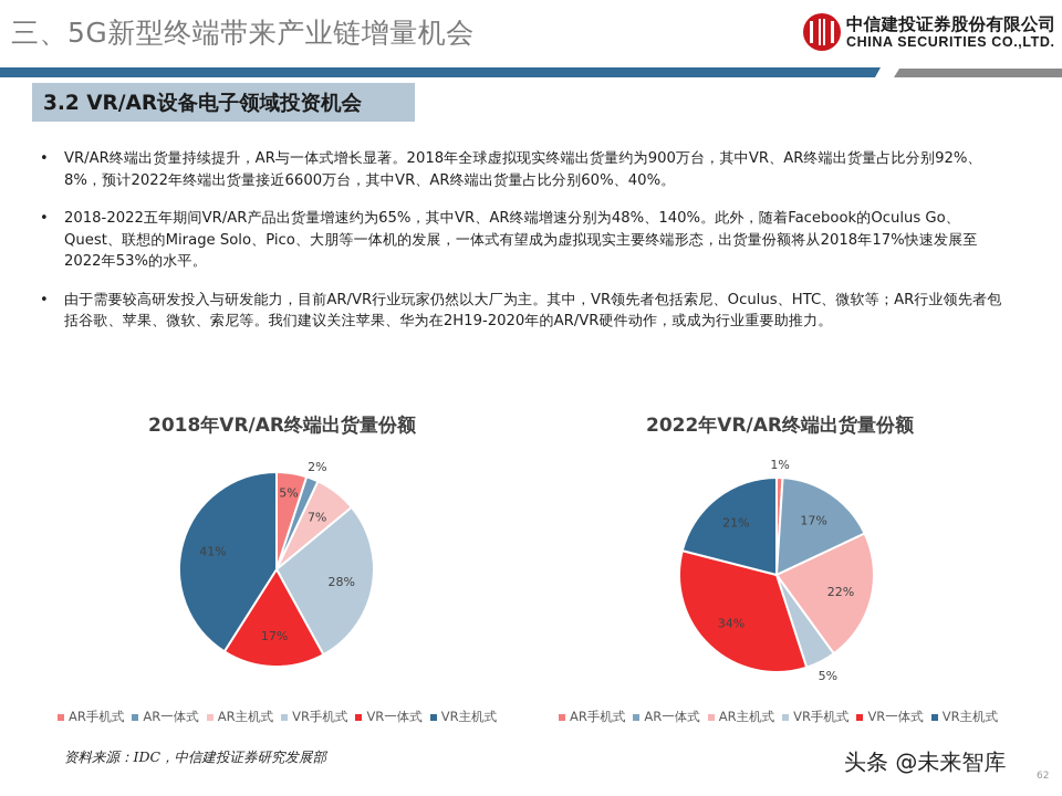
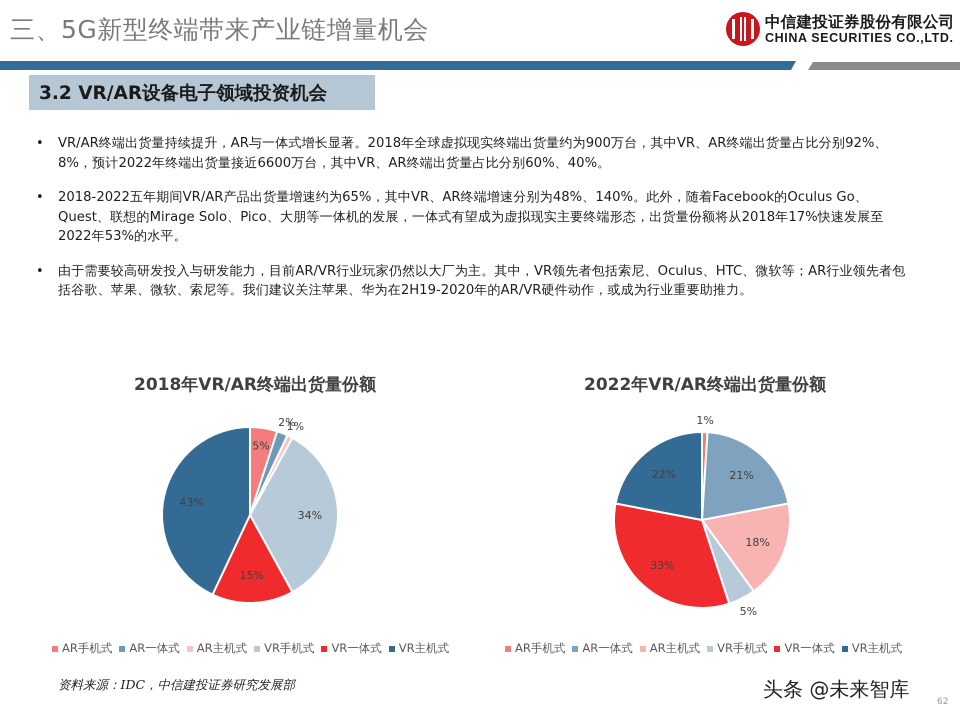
2018年VR/AR终端出货量份额/AR主机式: 7% -> 1%
2018年VR/AR终端出货量份额/VR手机式: 28% -> 34%
2018年VR/AR终端出货量份额/VR一体式: 17% -> 15%
2018年VR/AR终端出货量份额/VR主机式: 41% -> 43%
2022年VR/AR终端出货量份额/AR一体式: 17% -> 21%
2022年VR/AR终端出货量份额/AR主机式: 22% -> 18%
2022年VR/AR终端出货量份额/VR一体式: 34% -> 33%
2022年VR/AR终端出货量份额/VR主机式: 21% -> 22%
